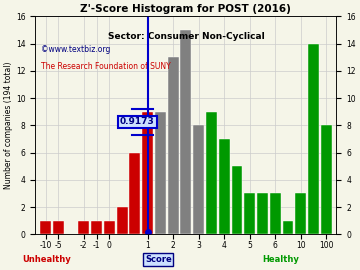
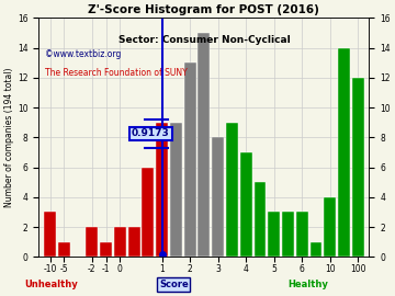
-10: 1 -> 3
-2: 1 -> 2
0: 1 -> 2
10: 3 -> 4
100: 8 -> 12
